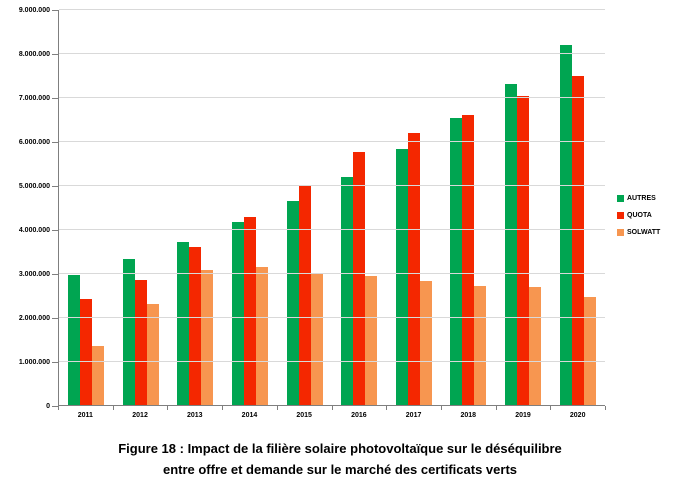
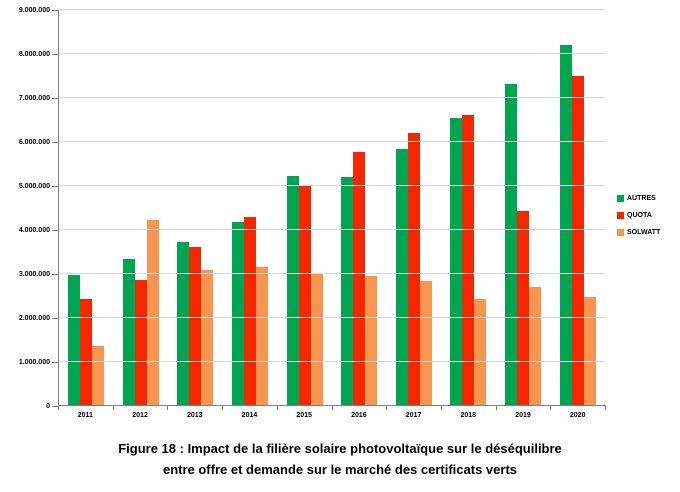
SOLWATT/2012: 2300000 -> 4200000
AUTRES/2015: 4600000 -> 5200000
SOLWATT/2018: 2700000 -> 2400000
QUOTA/2019: 7000000 -> 4400000
